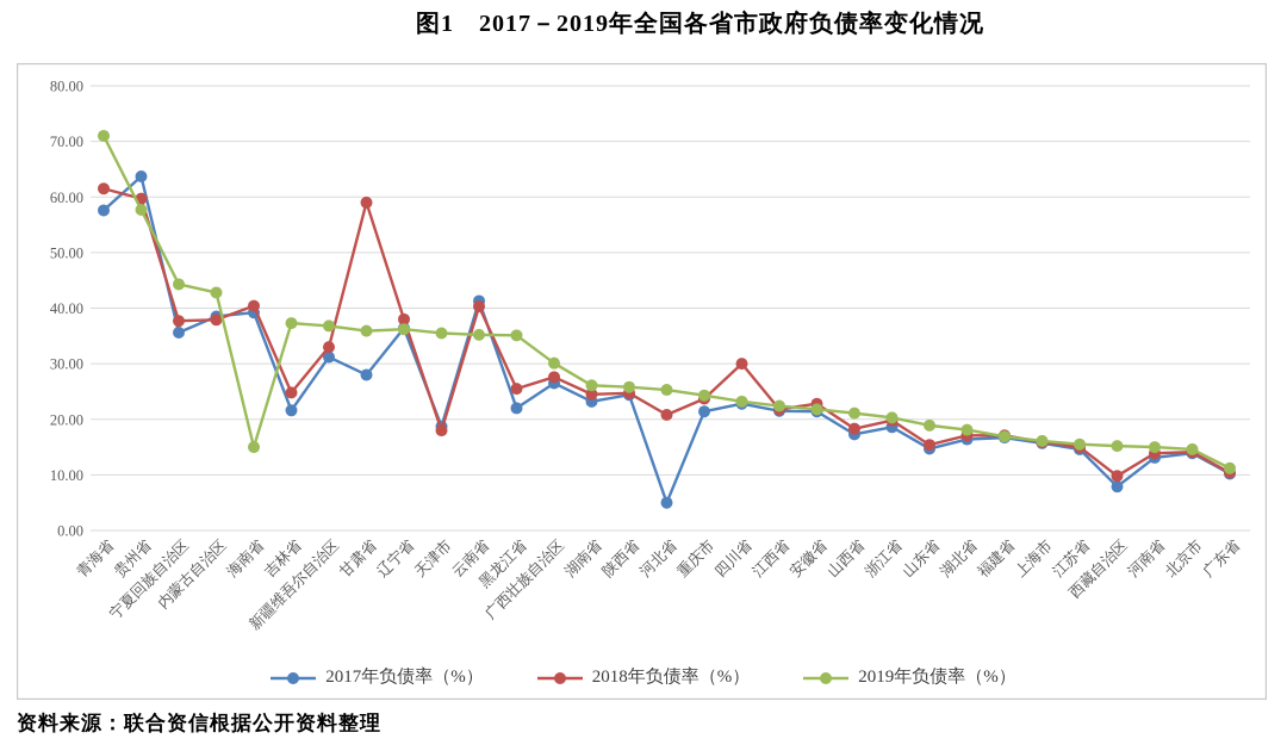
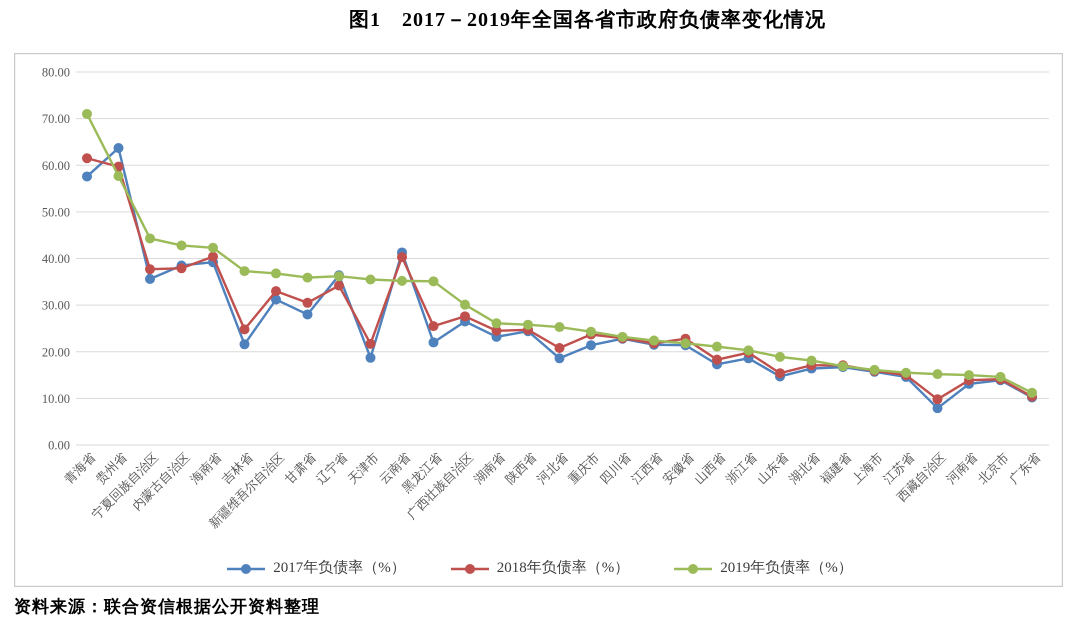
2019年负债率（%）/海南省: 15 -> 42
2018年负债率（%）/甘肃省: 59 -> 30
2018年负债率（%）/辽宁省: 38 -> 34
2018年负债率（%）/天津市: 18 -> 22
2017年负债率（%）/河北省: 5 -> 19
2018年负债率（%）/四川省: 30 -> 23
